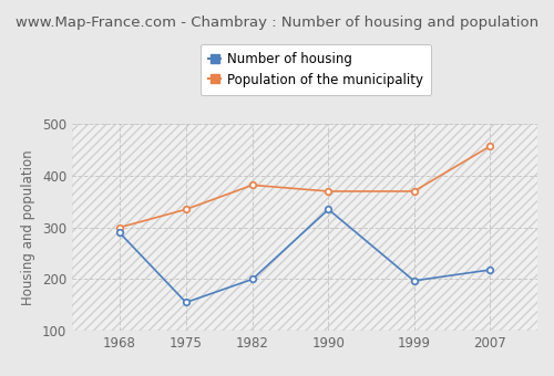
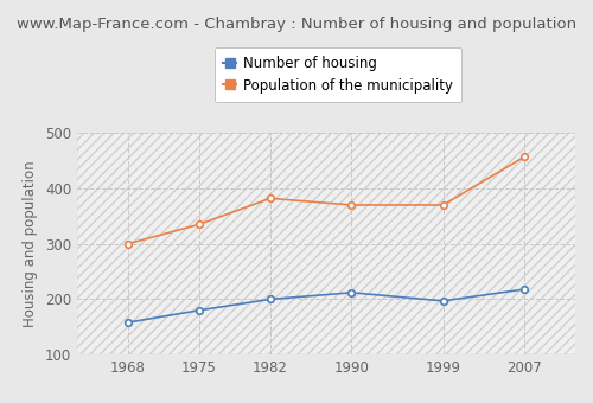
Number of housing/1968: 290 -> 158
Number of housing/1975: 155 -> 180
Number of housing/1990: 335 -> 212
